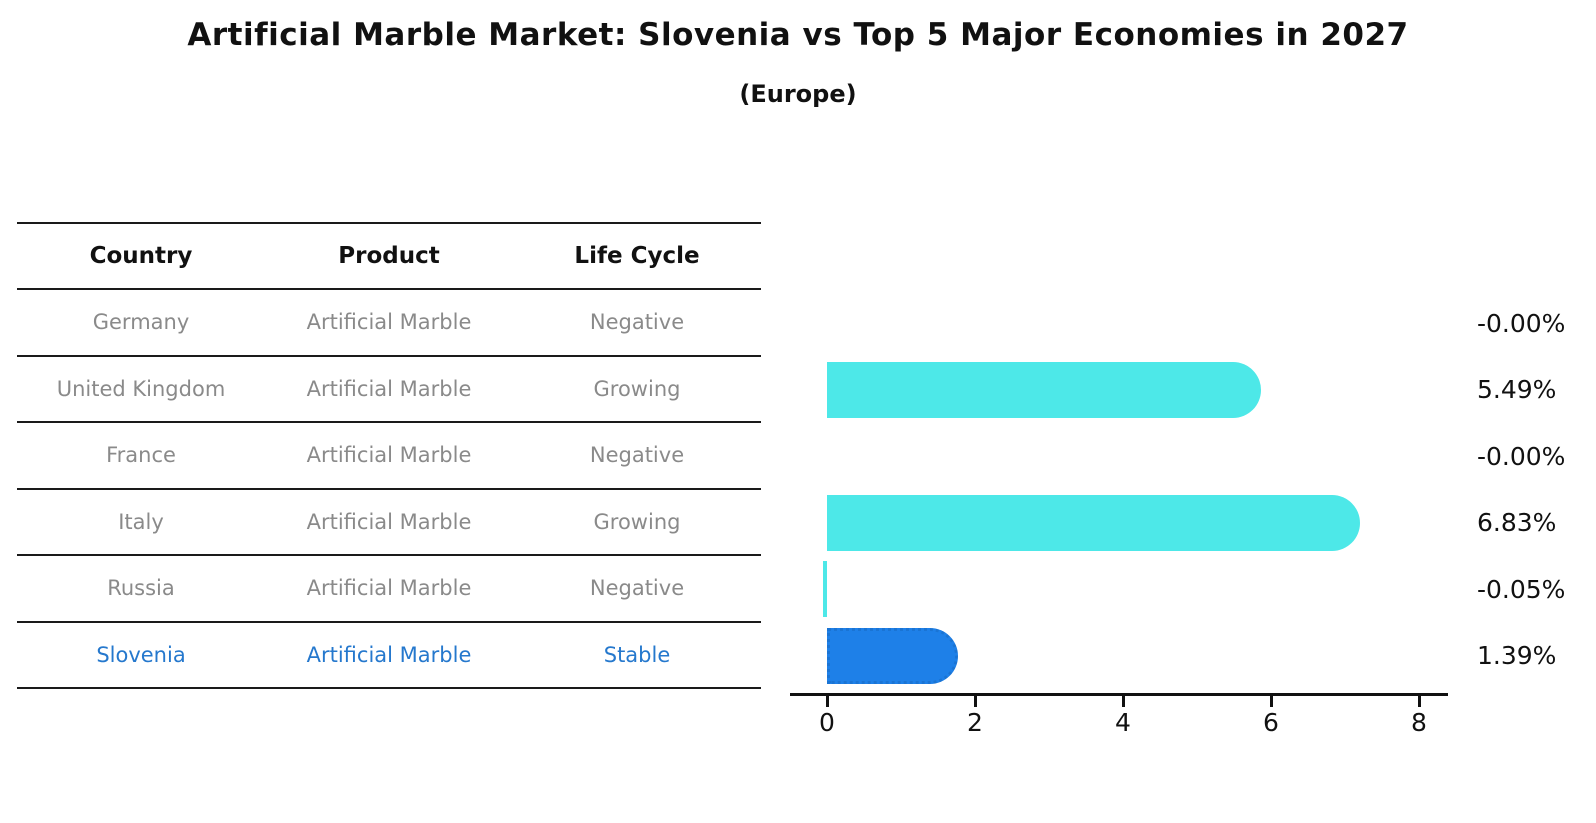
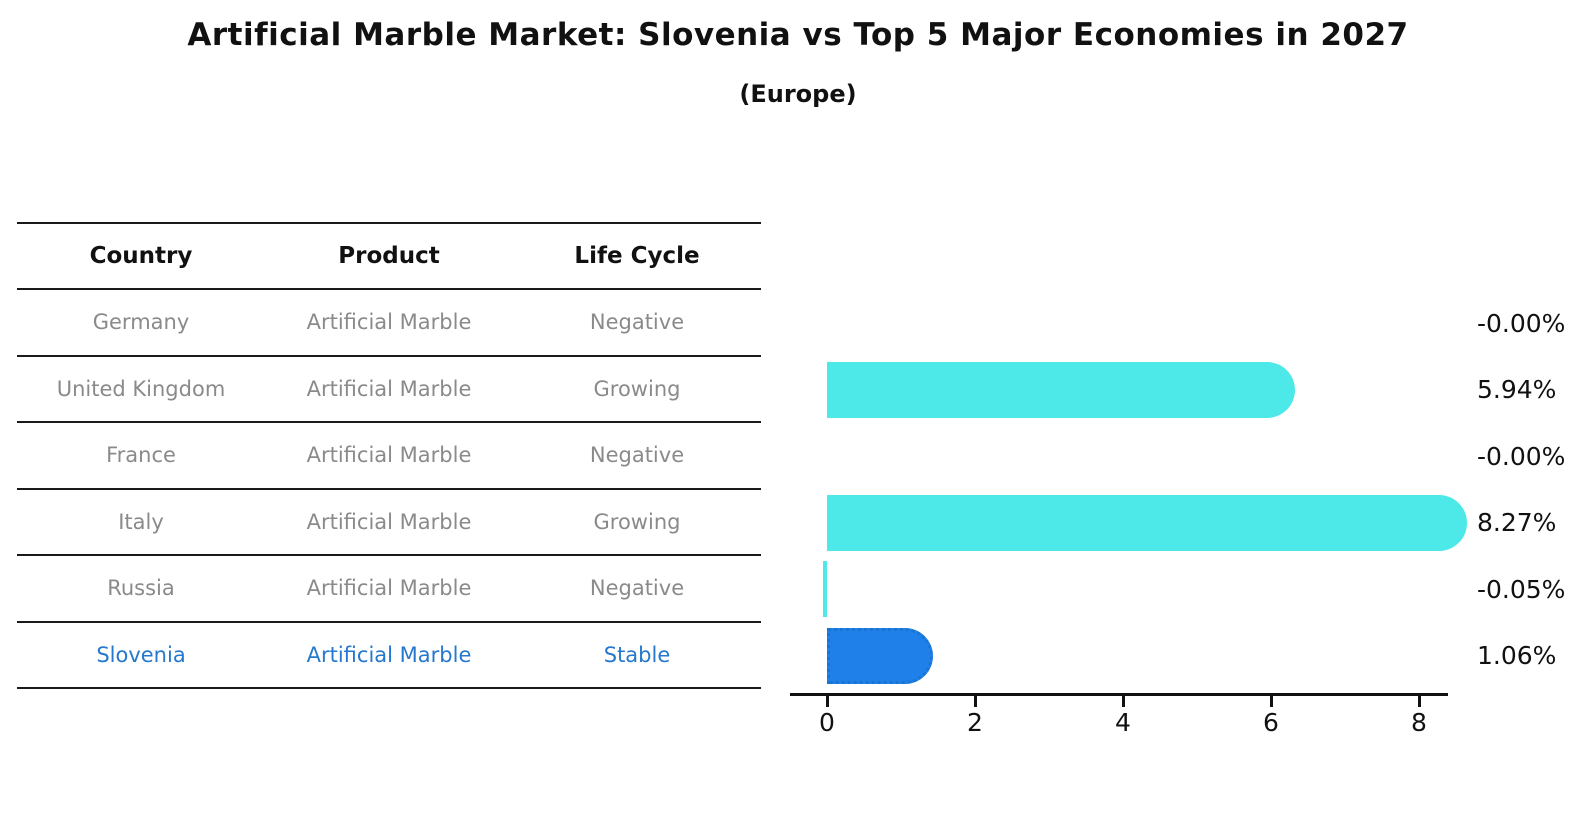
United Kingdom: 5.49% -> 5.94%
Italy: 6.83% -> 8.27%
Slovenia: 1.39% -> 1.06%
